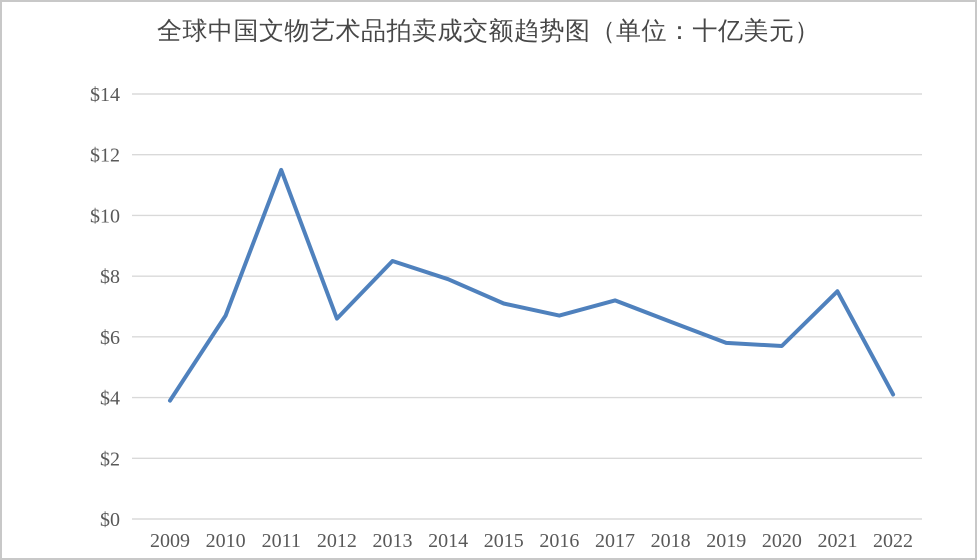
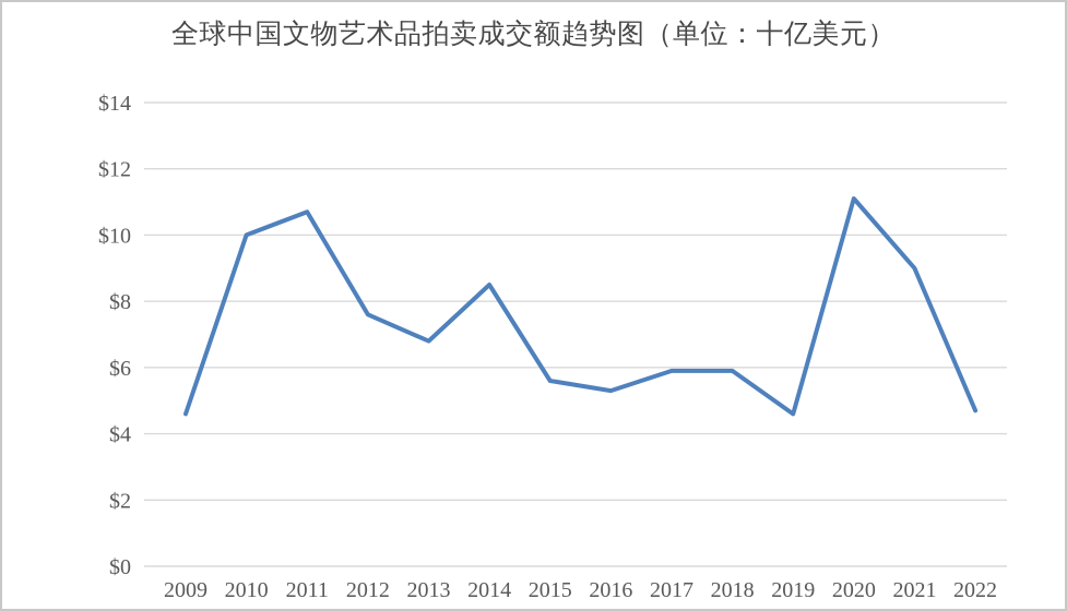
2009: $3.9 -> $4.6
2010: $6.7 -> $10.0
2011: $11.5 -> $10.7
2012: $6.6 -> $7.6
2013: $8.5 -> $6.8
2014: $7.9 -> $8.5
2015: $7.1 -> $5.6
2016: $6.7 -> $5.3
2017: $7.2 -> $5.9
2018: $6.5 -> $5.9
2019: $5.8 -> $4.6
2020: $5.7 -> $11.1
2021: $7.5 -> $9.0
2022: $4.1 -> $4.7
